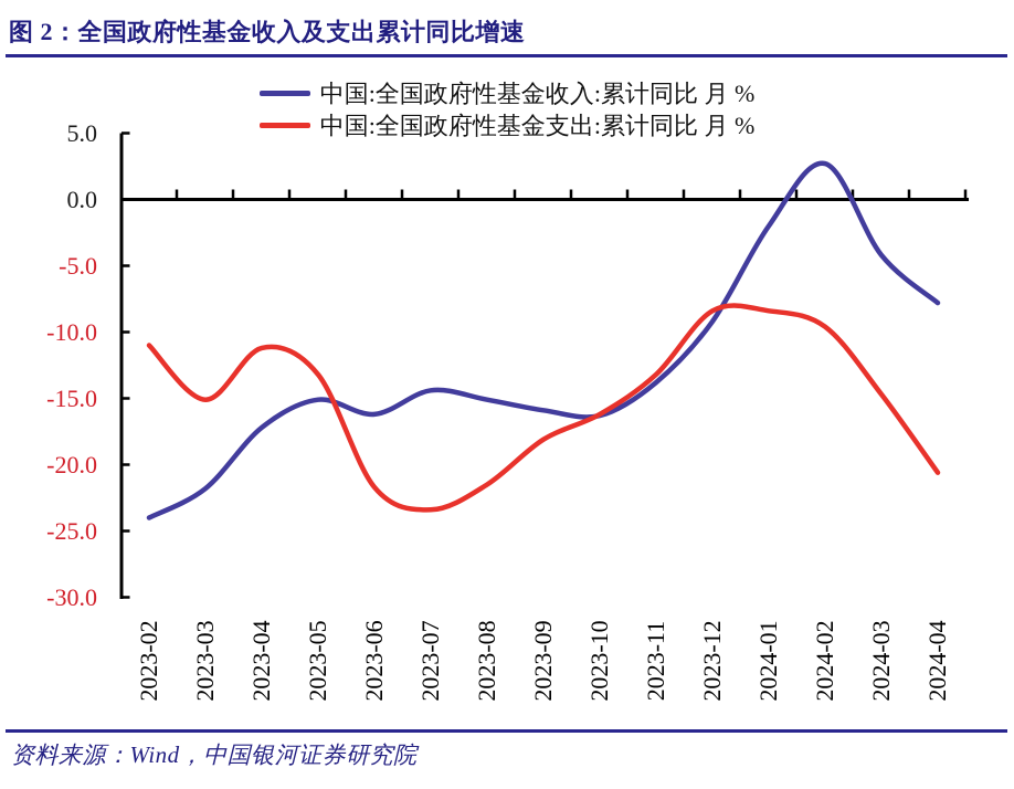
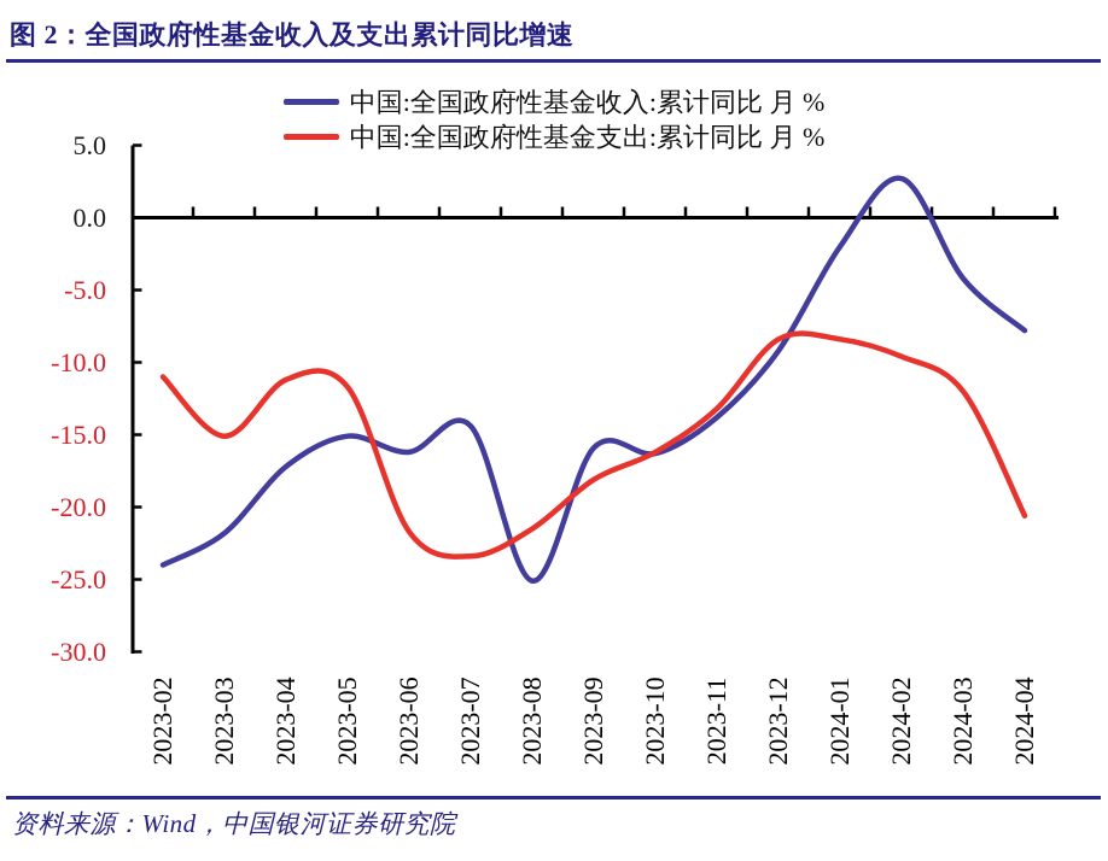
中国:全国政府性基金支出:累计同比 月 %/2023-05: -13.2 -> -11.7
中国:全国政府性基金收入:累计同比 月 %/2023-08: -15.1 -> -25.1
中国:全国政府性基金支出:累计同比 月 %/2024-03: -14.7 -> -12.0
